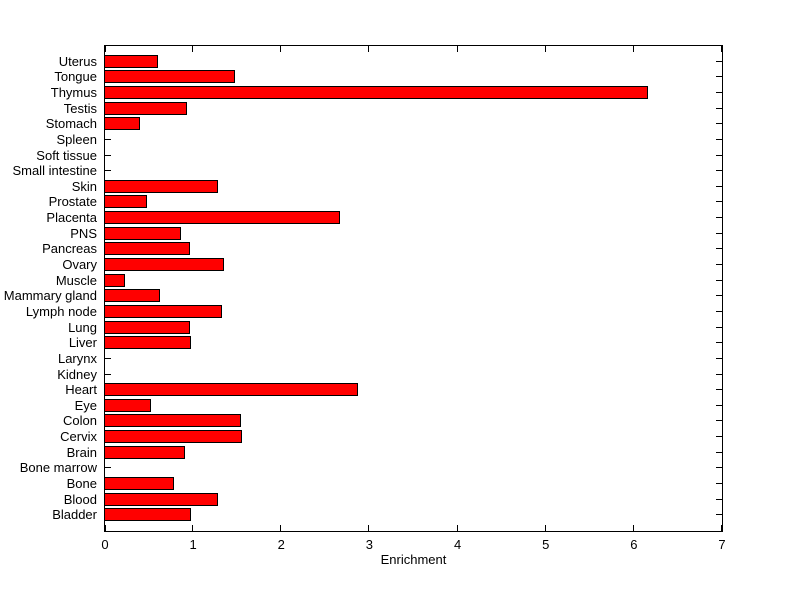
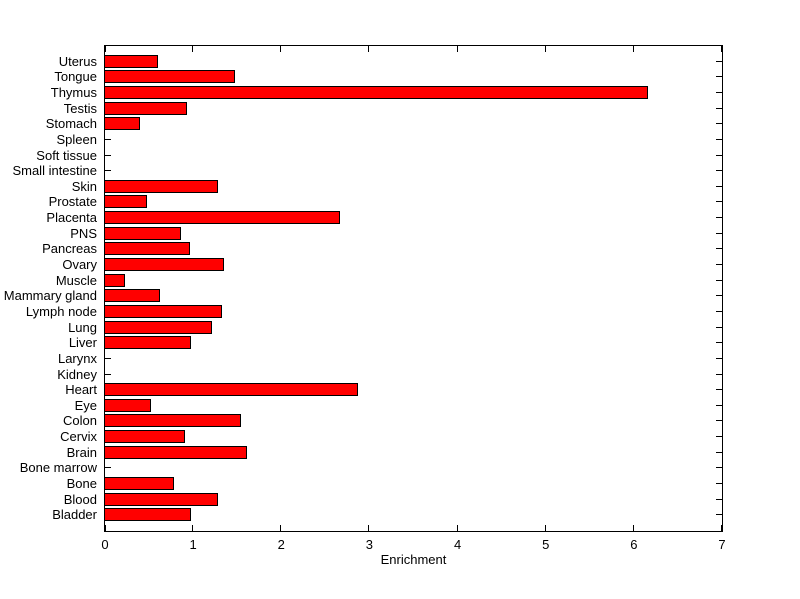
Lung: 0.9 -> 1.2
Cervix: 1.5 -> 0.9
Brain: 0.9 -> 1.6
